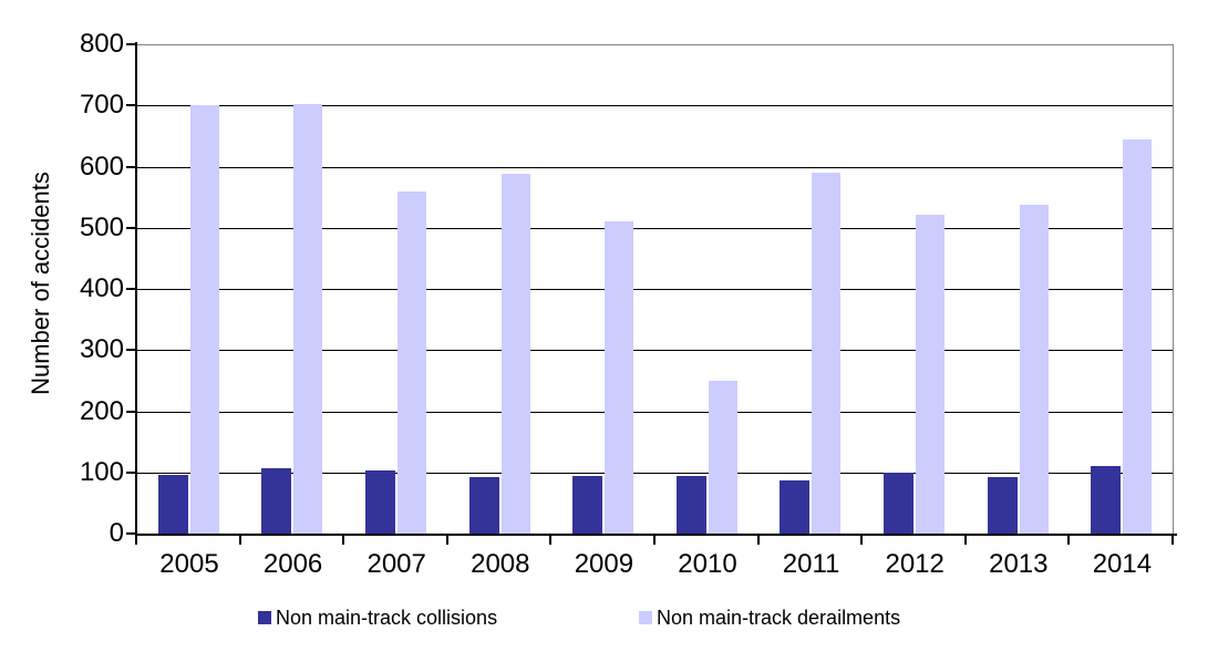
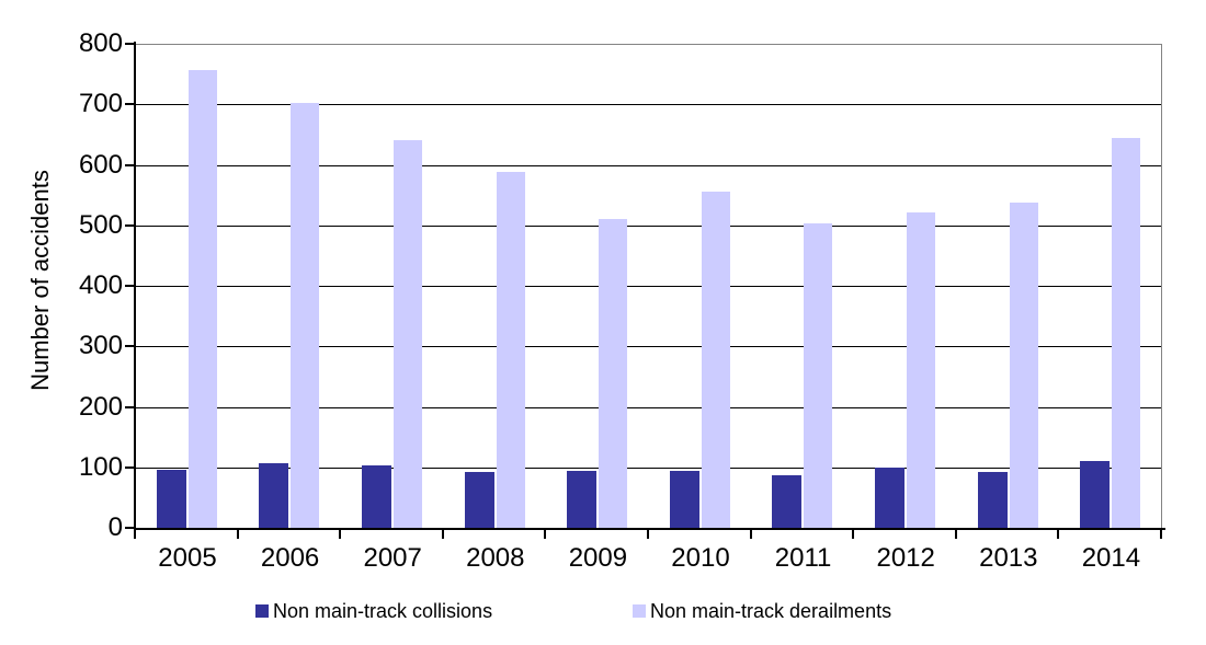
Non main-track derailments/2005: 700 -> 760
Non main-track derailments/2007: 560 -> 640
Non main-track derailments/2010: 250 -> 560
Non main-track derailments/2011: 590 -> 500
